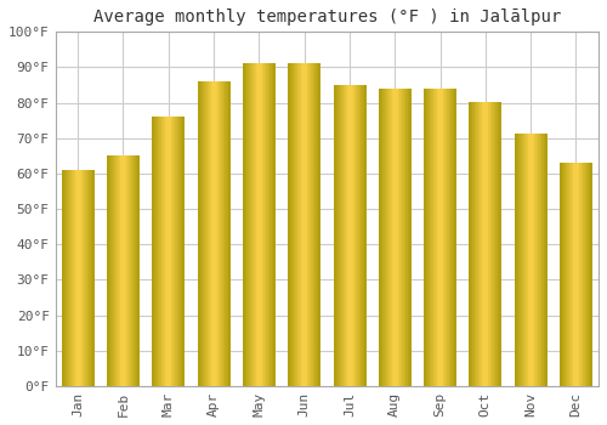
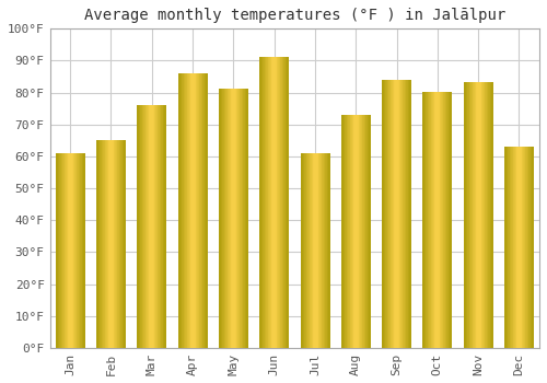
May: 91°F -> 81°F
Jul: 85°F -> 61°F
Aug: 84°F -> 73°F
Nov: 71°F -> 83°F
